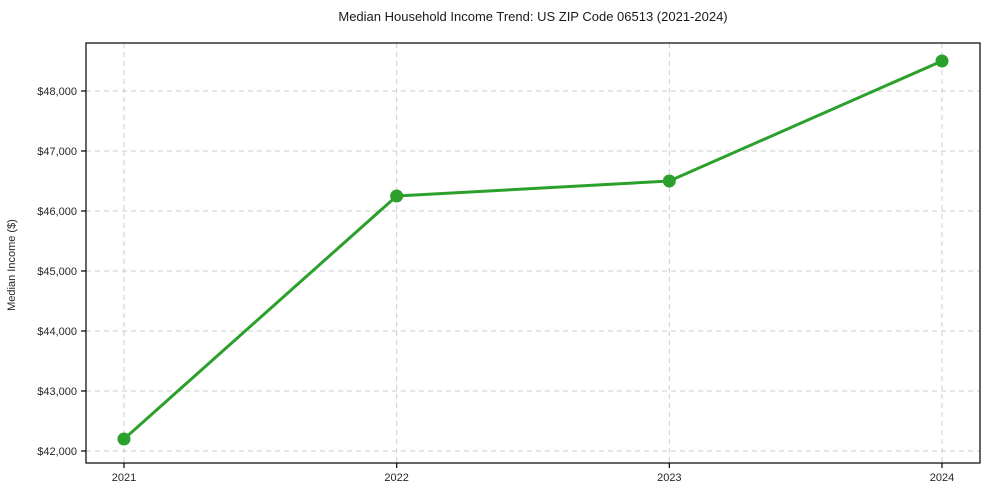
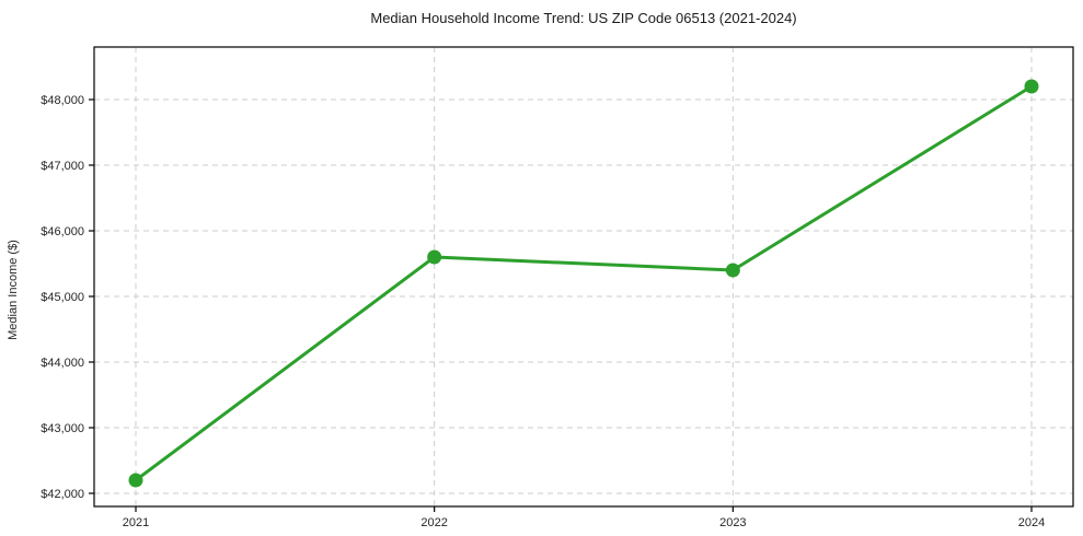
2022: $46200 -> $45600
2023: $46500 -> $45400
2024: $48500 -> $48200
